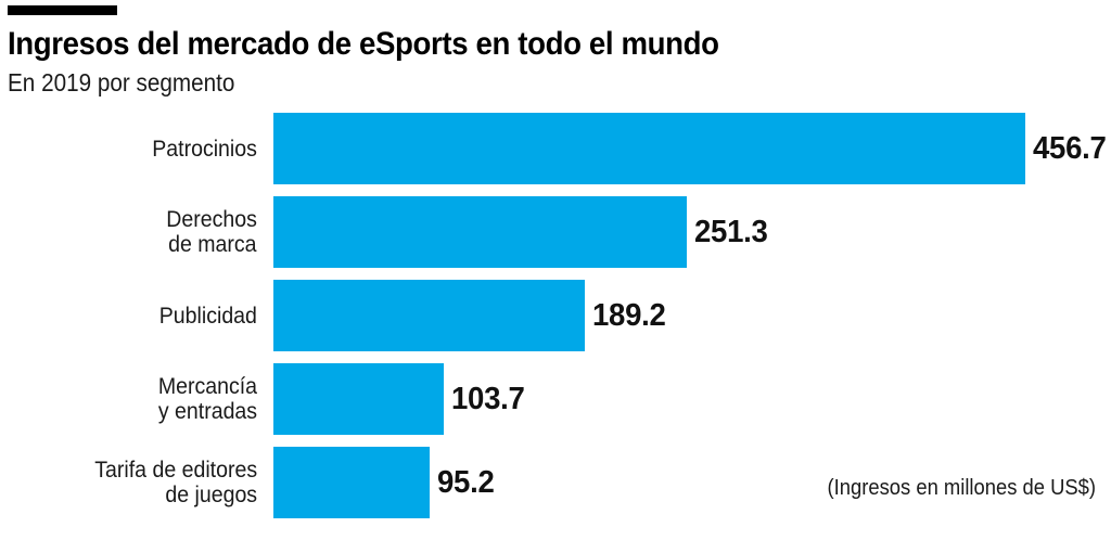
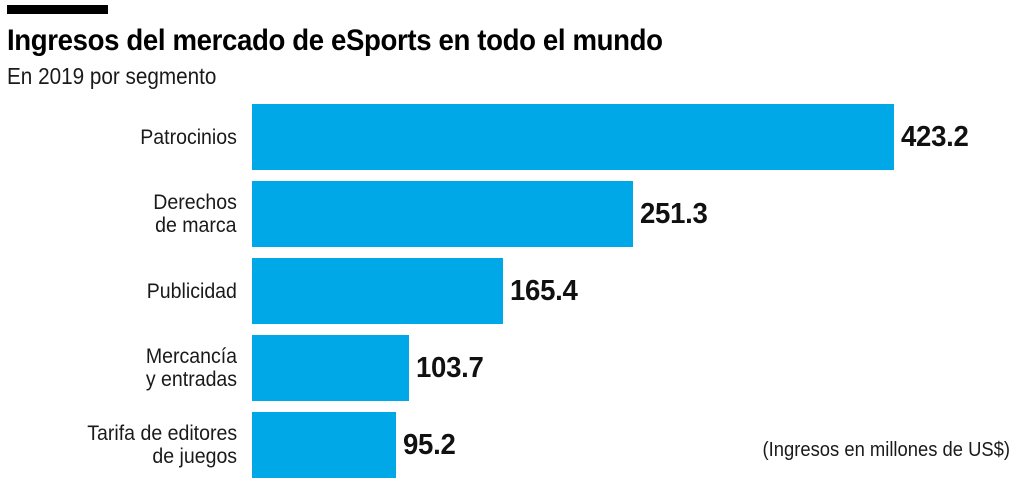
Patrocinios: 456.7 -> 423.2
Publicidad: 189.2 -> 165.4
